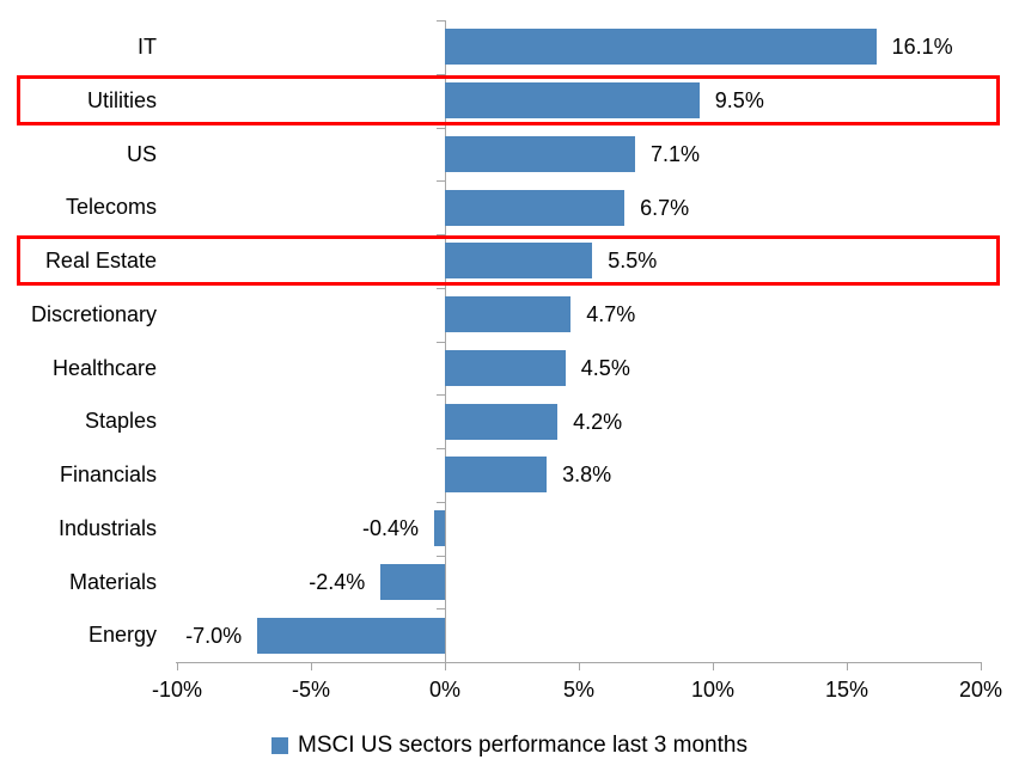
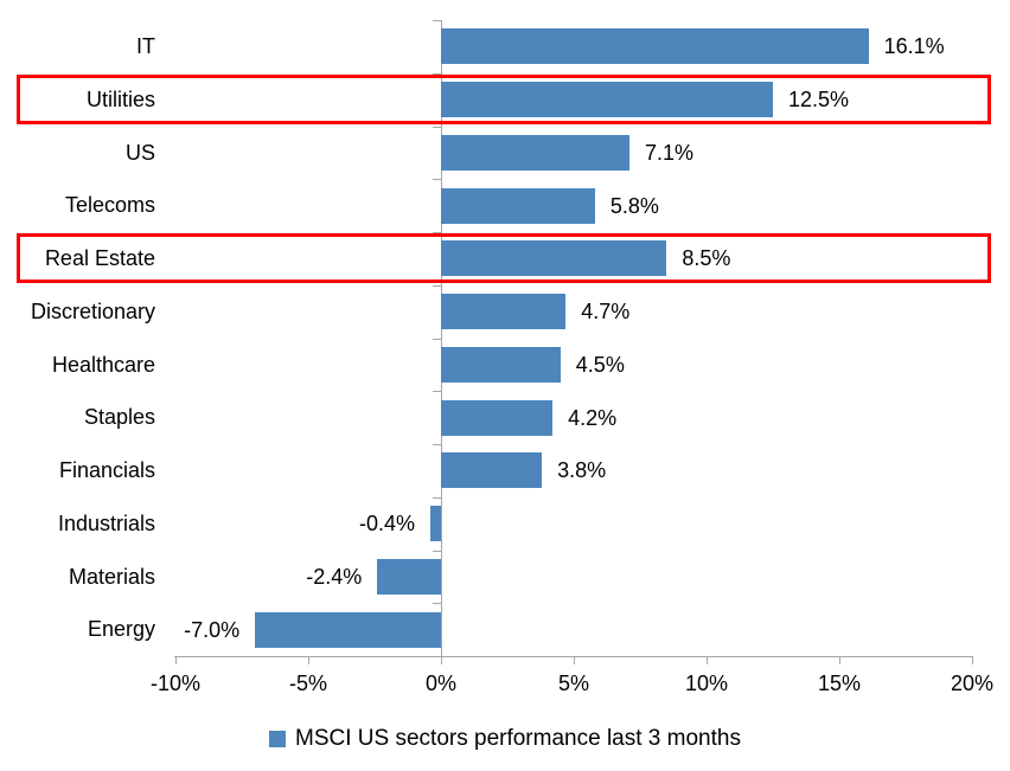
Utilities: 9.5% -> 12.5%
Telecoms: 6.7% -> 5.8%
Real Estate: 5.5% -> 8.5%
